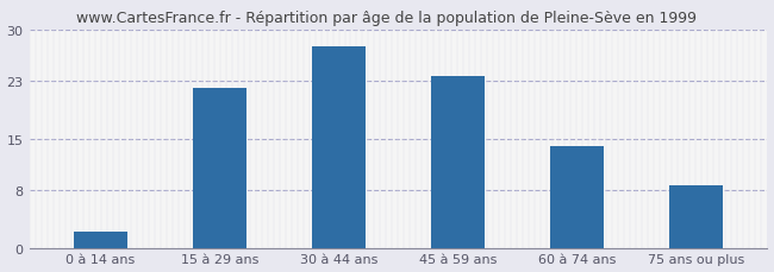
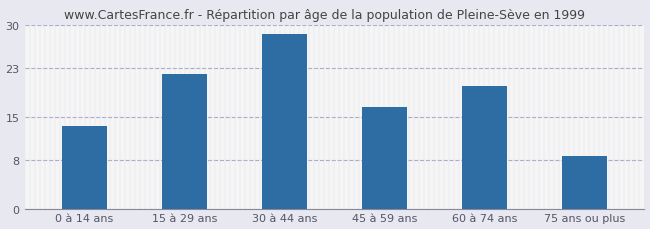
0 à 14 ans: 2.2 -> 13.5
30 à 44 ans: 27.6 -> 28.5
45 à 59 ans: 23.6 -> 16.5
60 à 74 ans: 14.0 -> 20.0
